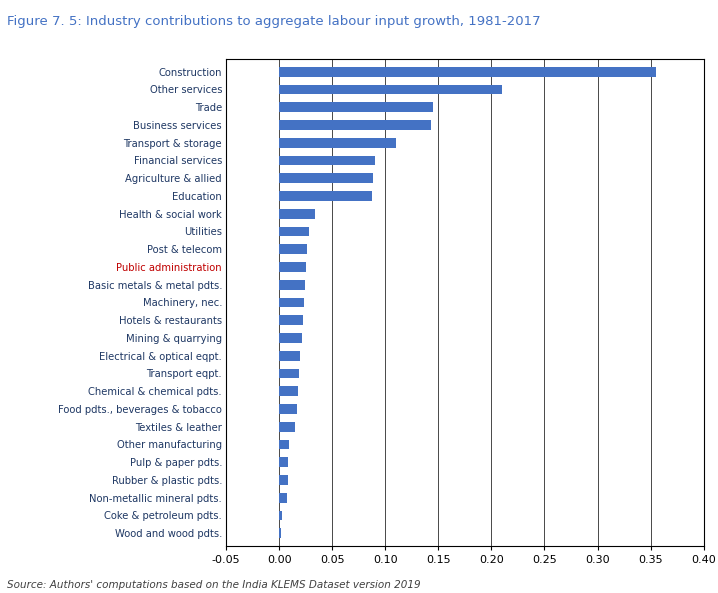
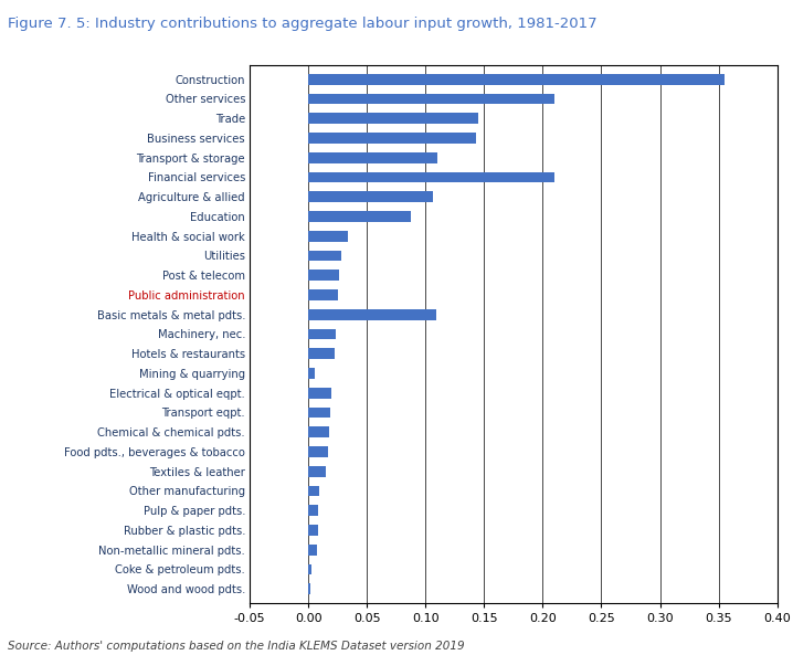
Financial services: 0.090 -> 0.210
Agriculture & allied: 0.088 -> 0.106
Basic metals & metal pdts.: 0.024 -> 0.109
Mining & quarrying: 0.021 -> 0.005
